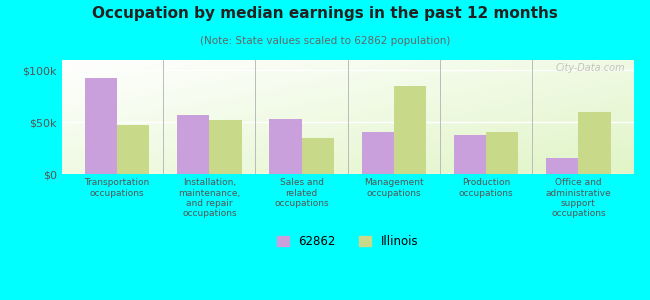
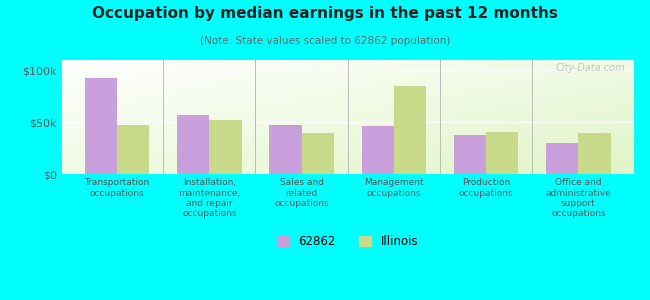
62862/Sales and related occupations: $53k -> $47k
Illinois/Sales and related occupations: $35k -> $40k
62862/Management occupations: $41k -> $46k
62862/Office and administrative support occupations: $15k -> $30k
Illinois/Office and administrative support occupations: $60k -> $40k
